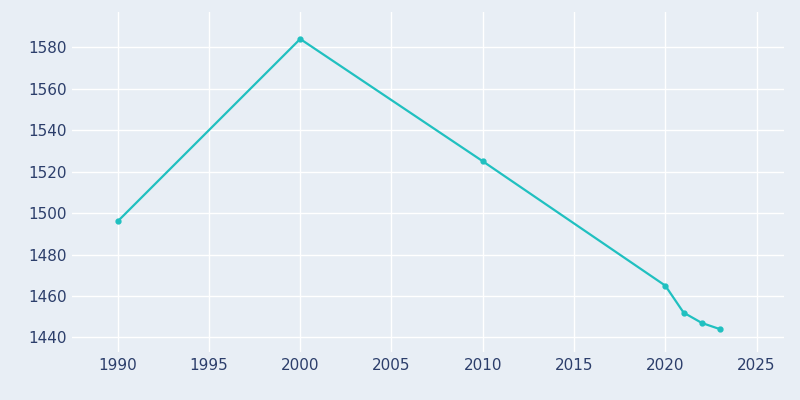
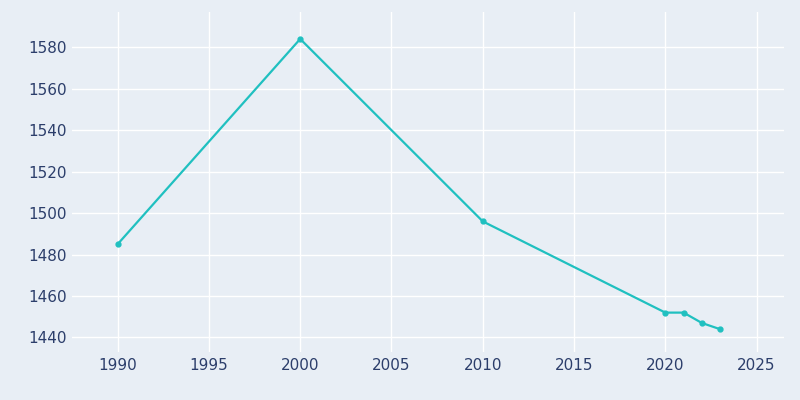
1990: 1496 -> 1485
2010: 1525 -> 1496
2020: 1465 -> 1452
